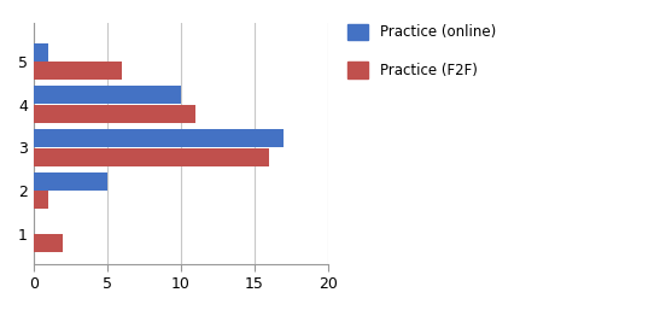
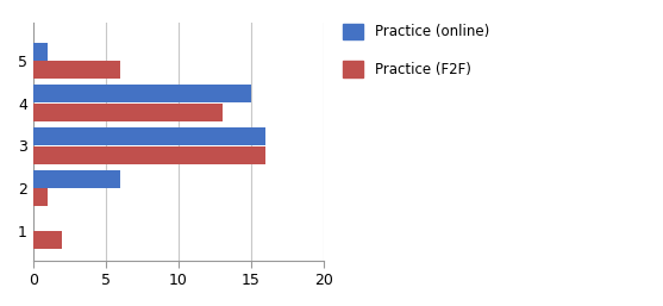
Practice (online)/4: 10 -> 15
Practice (F2F)/4: 11 -> 13
Practice (online)/3: 17 -> 16
Practice (online)/2: 5 -> 6
